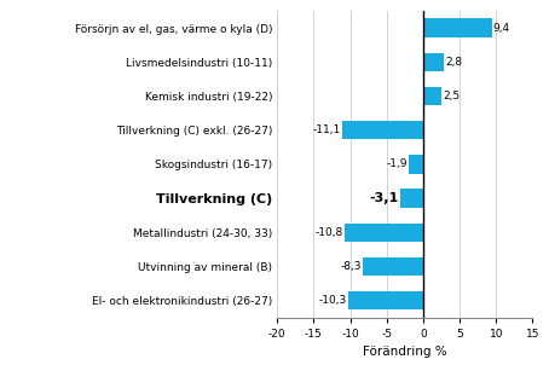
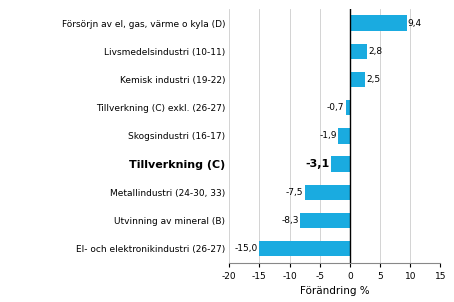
Tillverkning (C) exkl. (26-27): -11,1 -> -0,7
Metallindustri (24-30, 33): -10,8 -> -7,5
El- och elektronikindustri (26-27): -10,3 -> -15,0
